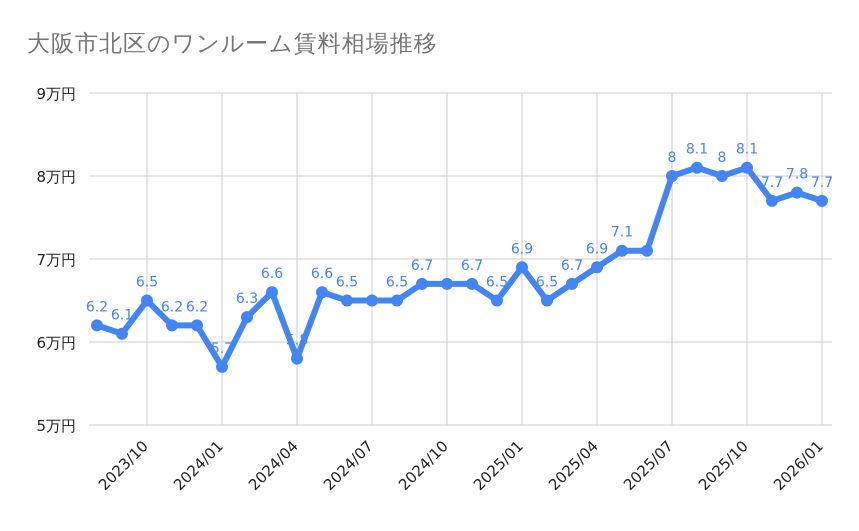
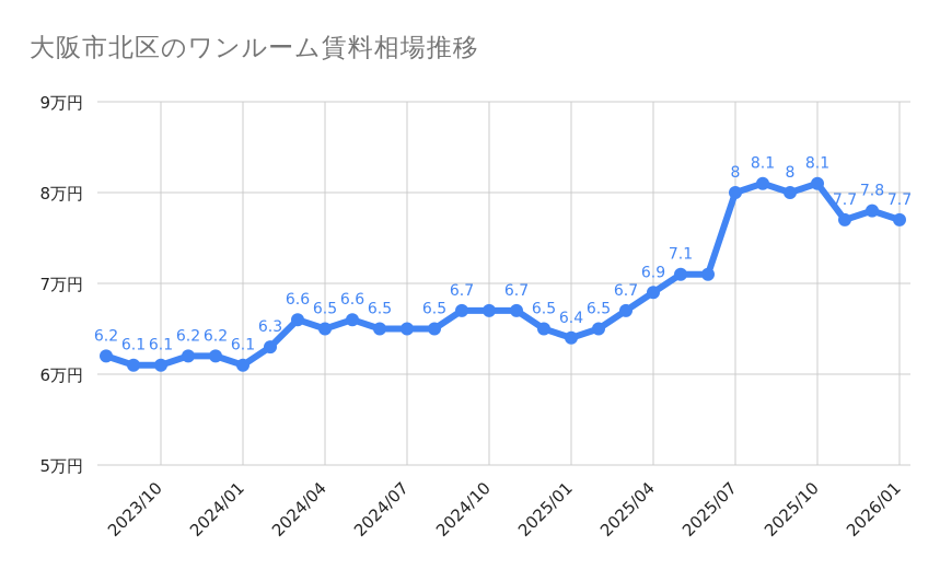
2023/10: 6.5 -> 6.1
2024/01: 5.7 -> 6.1
2024/04: 5.8 -> 6.5
2025/01: 6.9 -> 6.4
